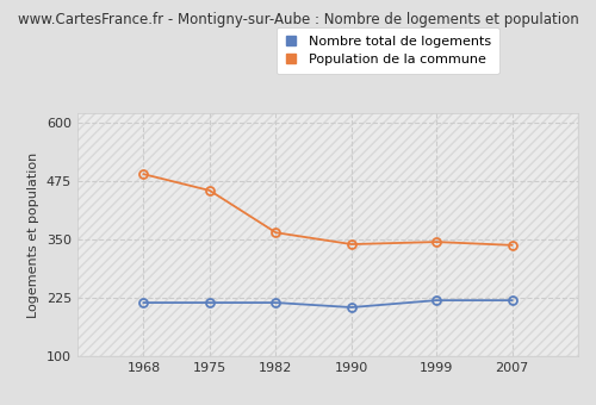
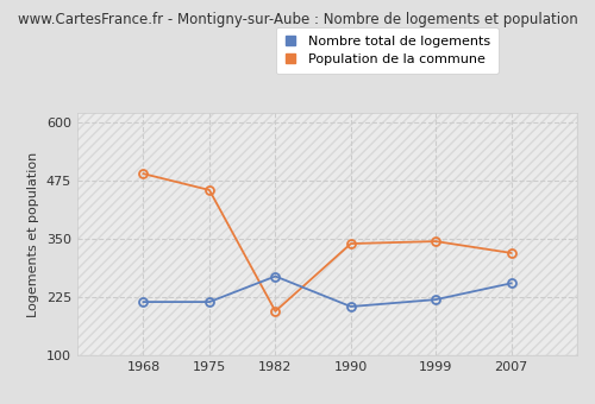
Nombre total de logements/1982: 215 -> 270
Population de la commune/1982: 365 -> 195
Nombre total de logements/2007: 220 -> 255
Population de la commune/2007: 338 -> 320
